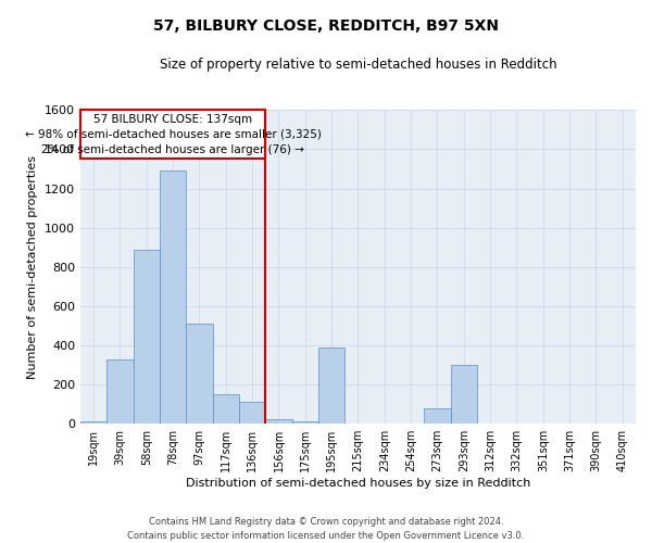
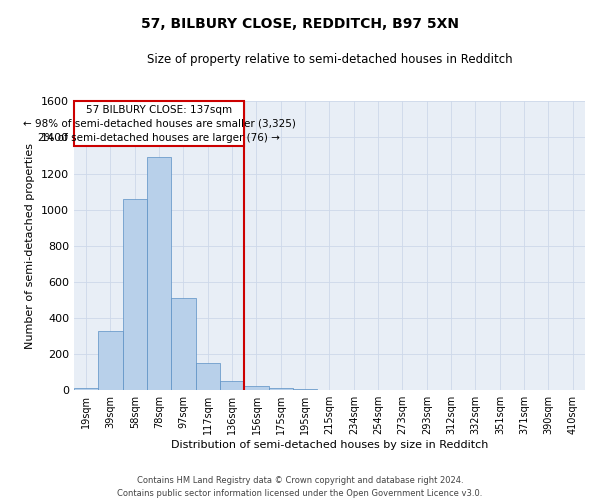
58sqm: 890 -> 1060
136sqm: 110 -> 50
195sqm: 390 -> 0
273sqm: 80 -> 0
293sqm: 300 -> 0
